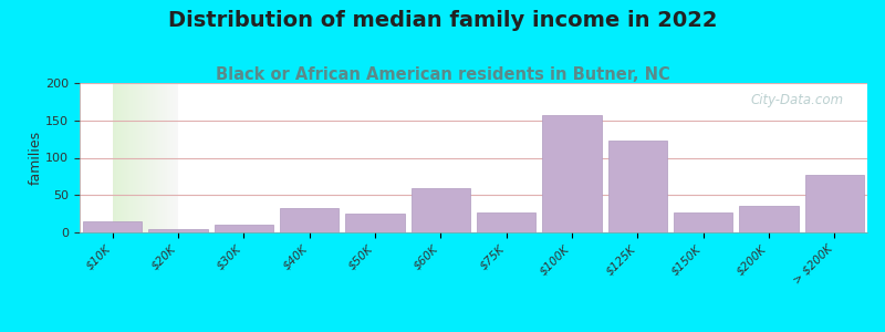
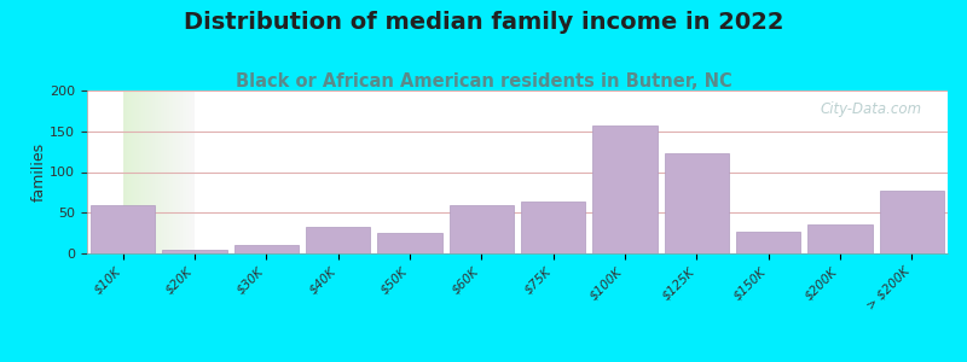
$10K: 15 -> 60
$75K: 27 -> 64
